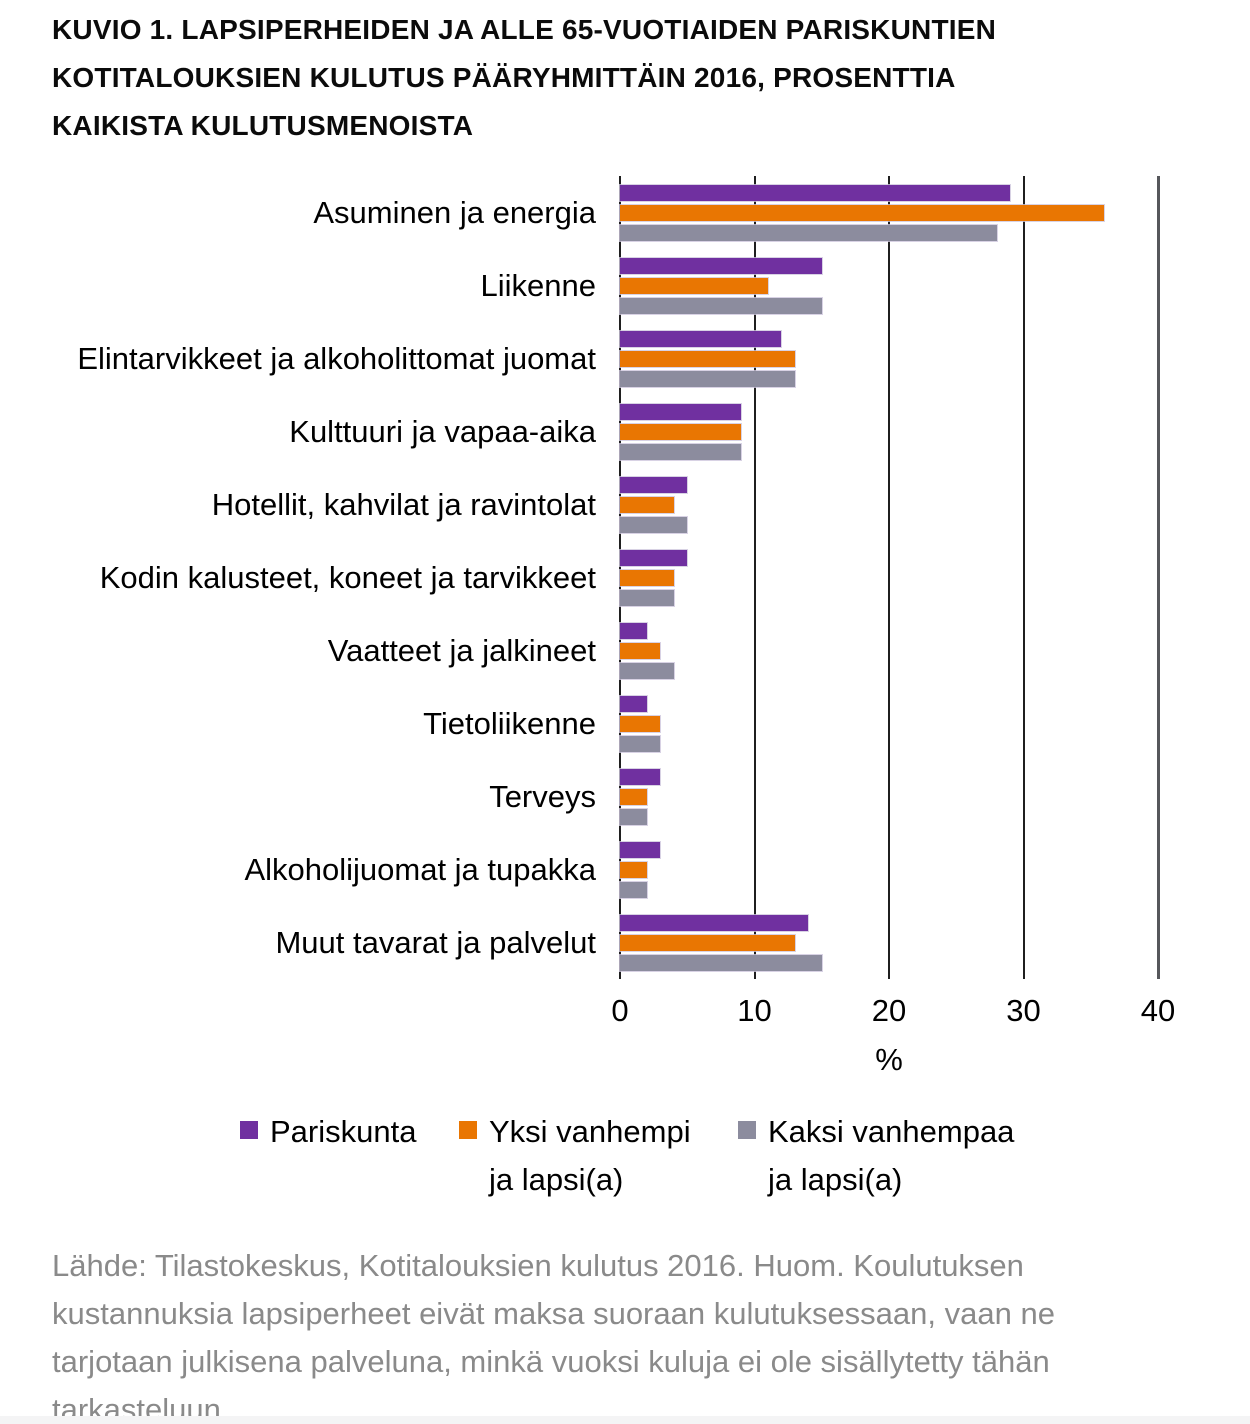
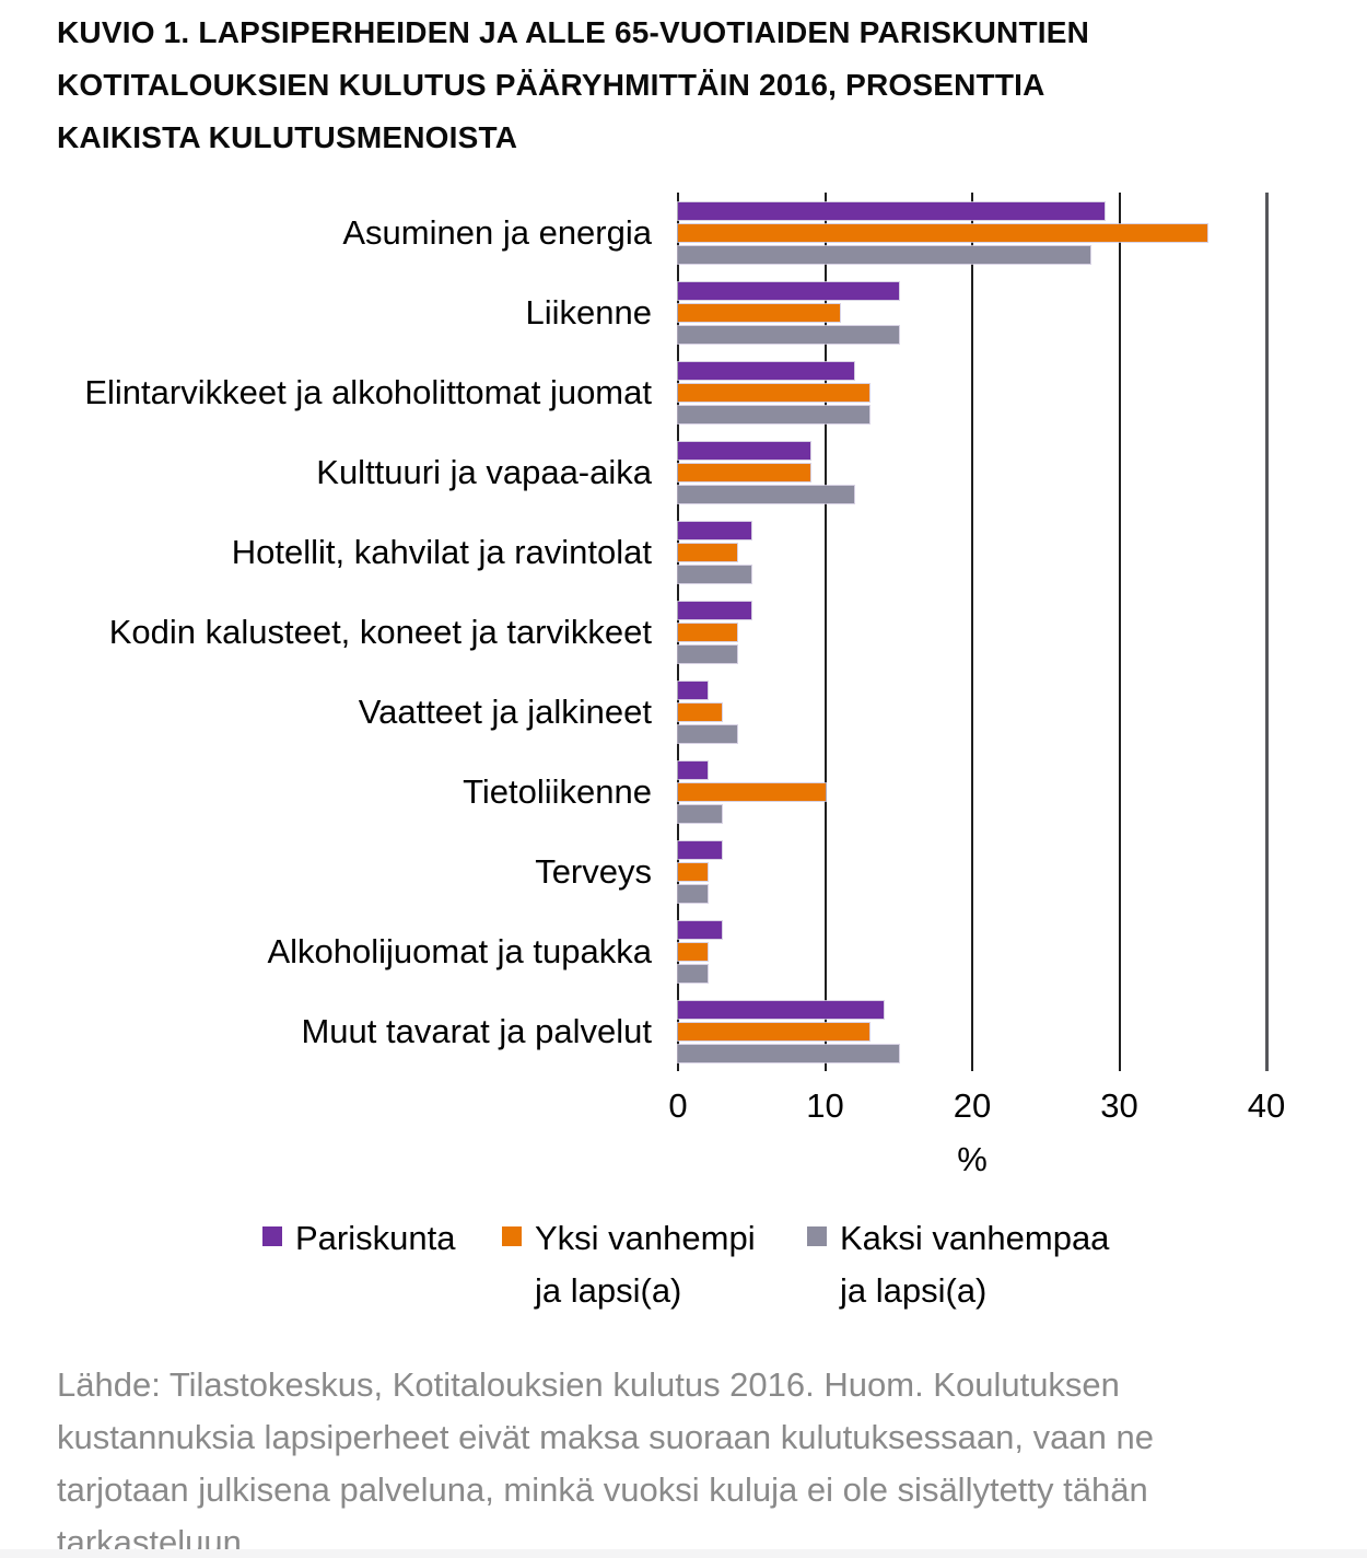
Kaksi vanhempaa ja lapsi(a)/Kulttuuri ja vapaa-aika: 9 -> 12
Yksi vanhempi ja lapsi(a)/Tietoliikenne: 3 -> 10
